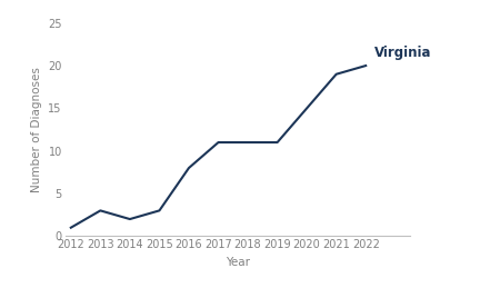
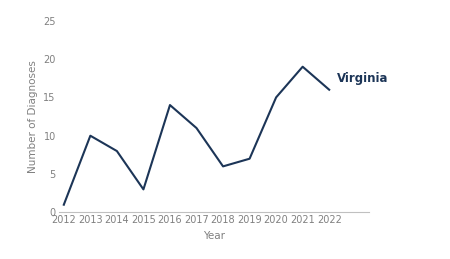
2013: 3 -> 10
2014: 2 -> 8
2016: 8 -> 14
2018: 11 -> 6
2019: 11 -> 7
2022: 20 -> 16
